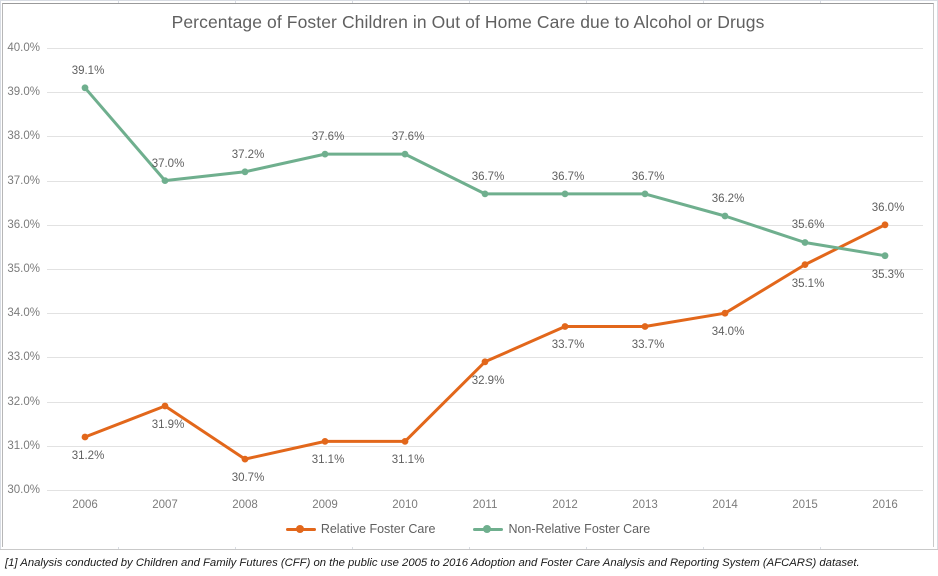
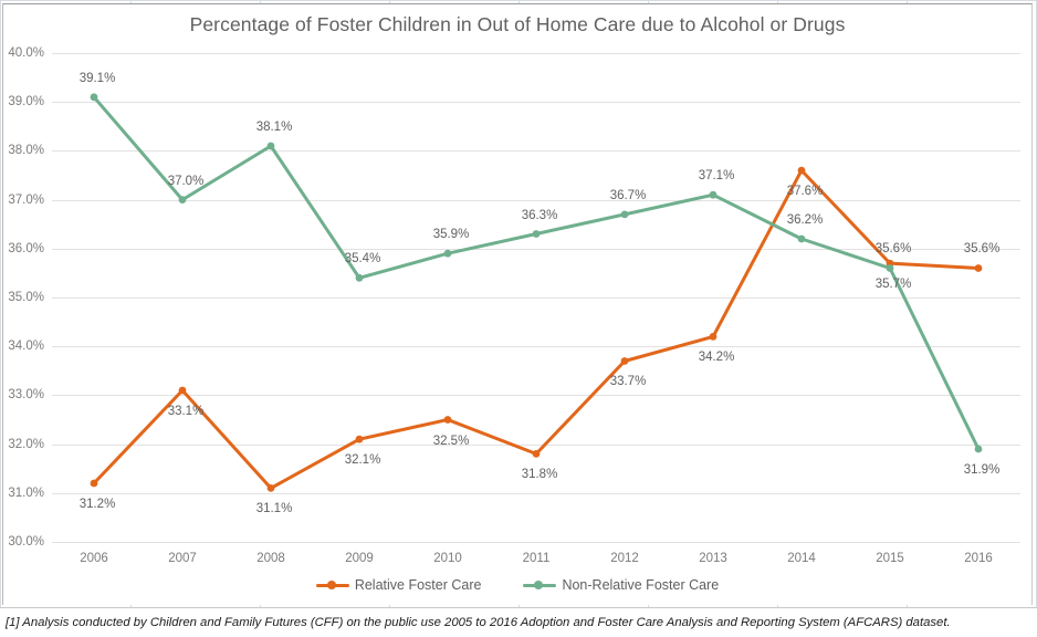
Relative Foster Care/2007: 31.9% -> 33.1%
Relative Foster Care/2008: 30.7% -> 31.1%
Non-Relative Foster Care/2008: 37.2% -> 38.1%
Relative Foster Care/2009: 31.1% -> 32.1%
Non-Relative Foster Care/2009: 37.6% -> 35.4%
Relative Foster Care/2010: 31.1% -> 32.5%
Non-Relative Foster Care/2010: 37.6% -> 35.9%
Relative Foster Care/2011: 32.9% -> 31.8%
Non-Relative Foster Care/2011: 36.7% -> 36.3%
Relative Foster Care/2013: 33.7% -> 34.2%
Non-Relative Foster Care/2013: 36.7% -> 37.1%
Relative Foster Care/2014: 34.0% -> 37.6%
Relative Foster Care/2015: 35.1% -> 35.7%
Relative Foster Care/2016: 36.0% -> 35.6%
Non-Relative Foster Care/2016: 35.3% -> 31.9%
